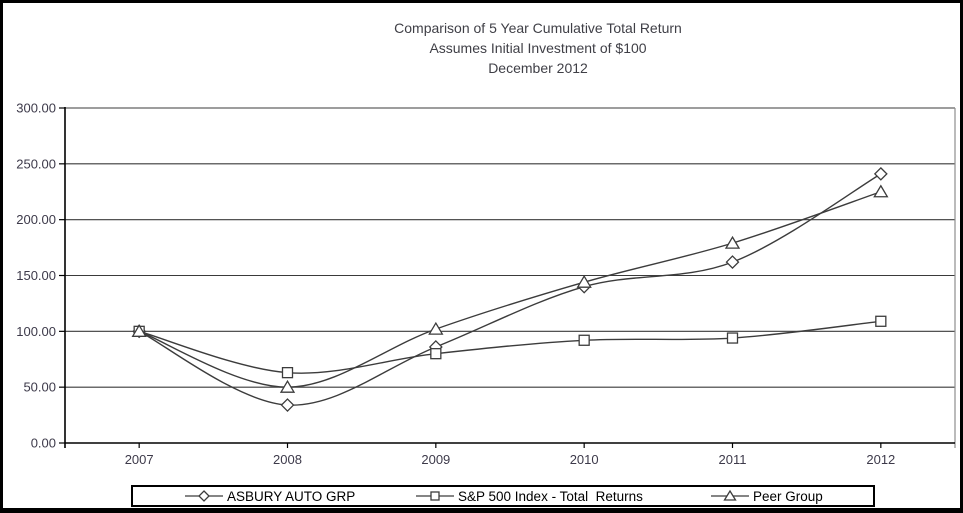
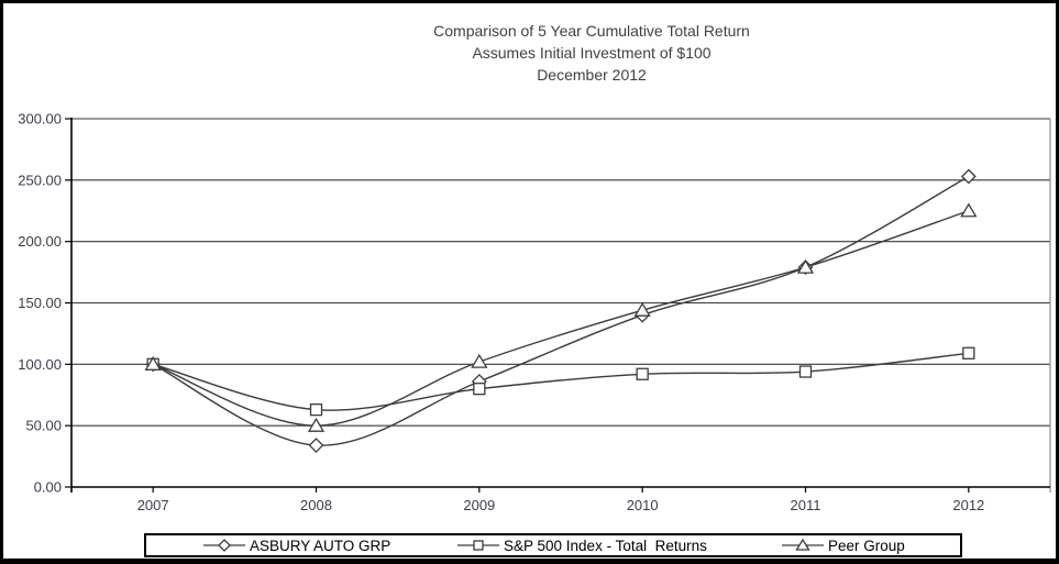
ASBURY AUTO GRP/2011: 162 -> 179
ASBURY AUTO GRP/2012: 241 -> 253
